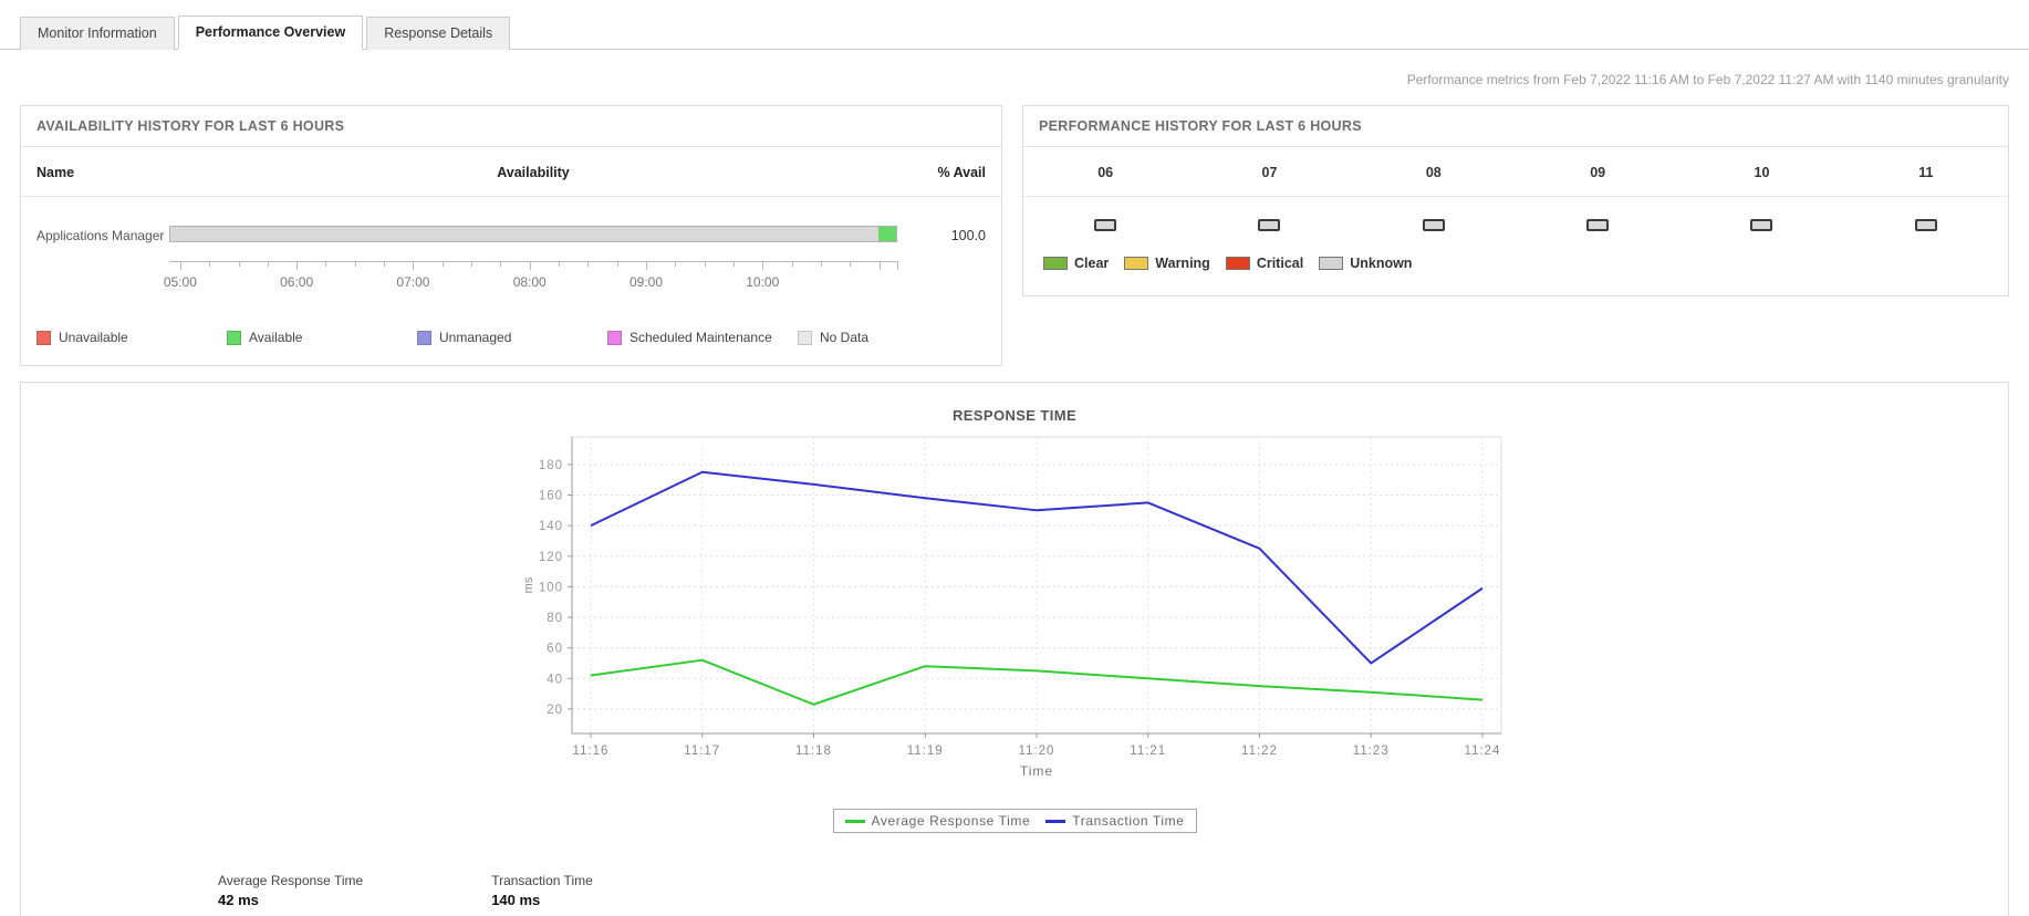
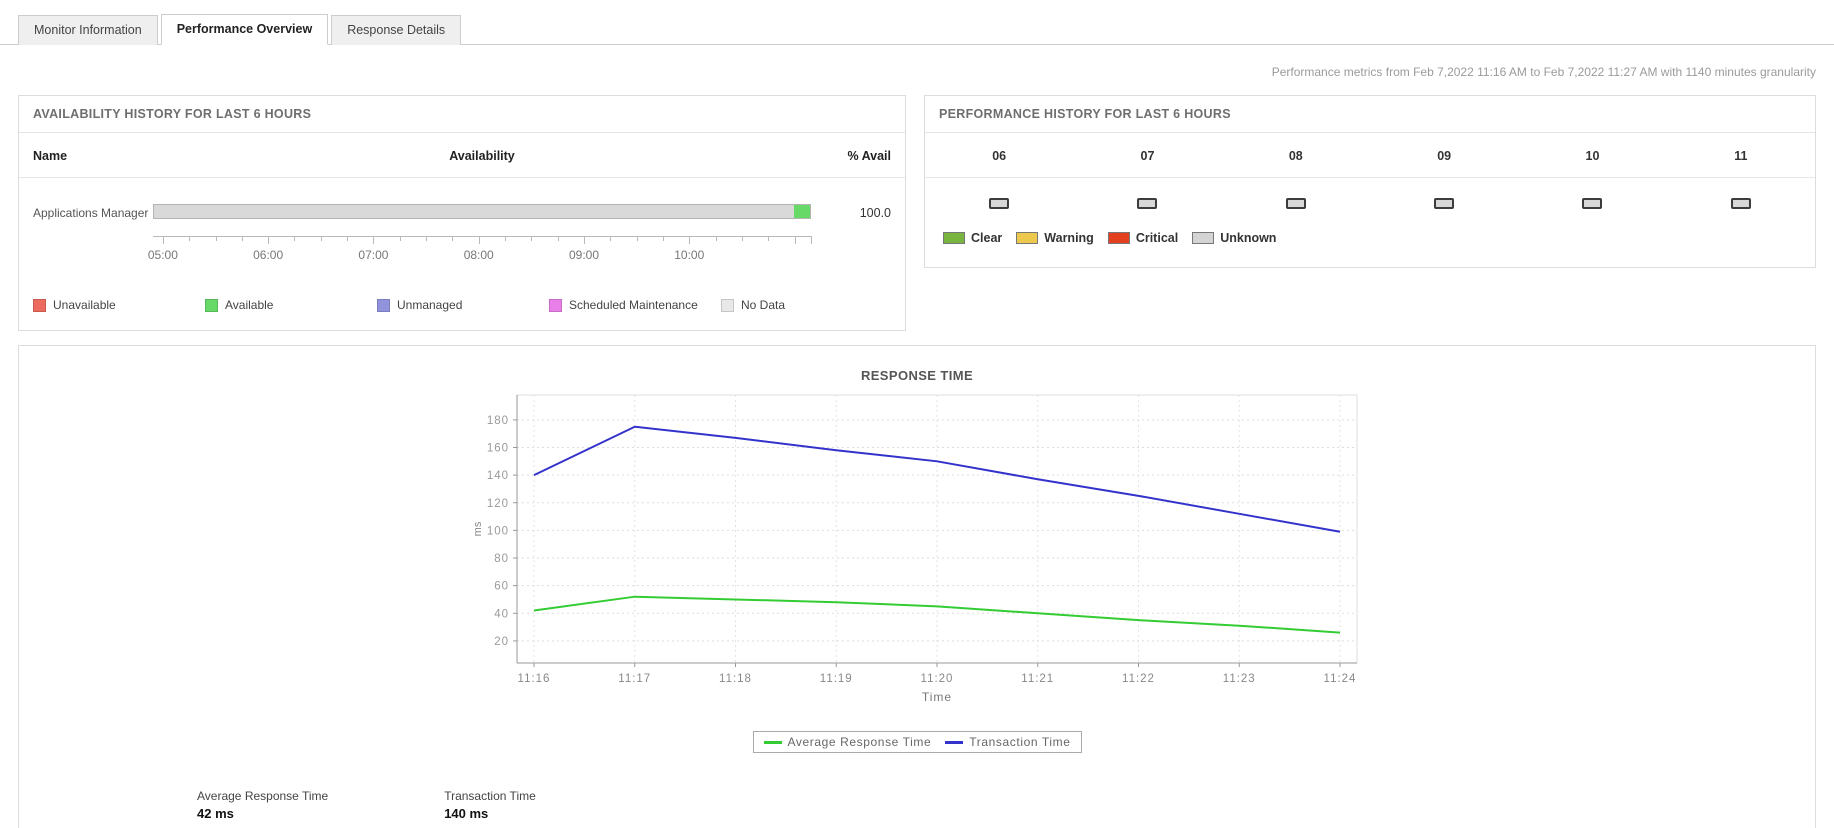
Average Response Time/11:18: 23 -> 50
Transaction Time/11:21: 155 -> 137
Transaction Time/11:23: 50 -> 112
